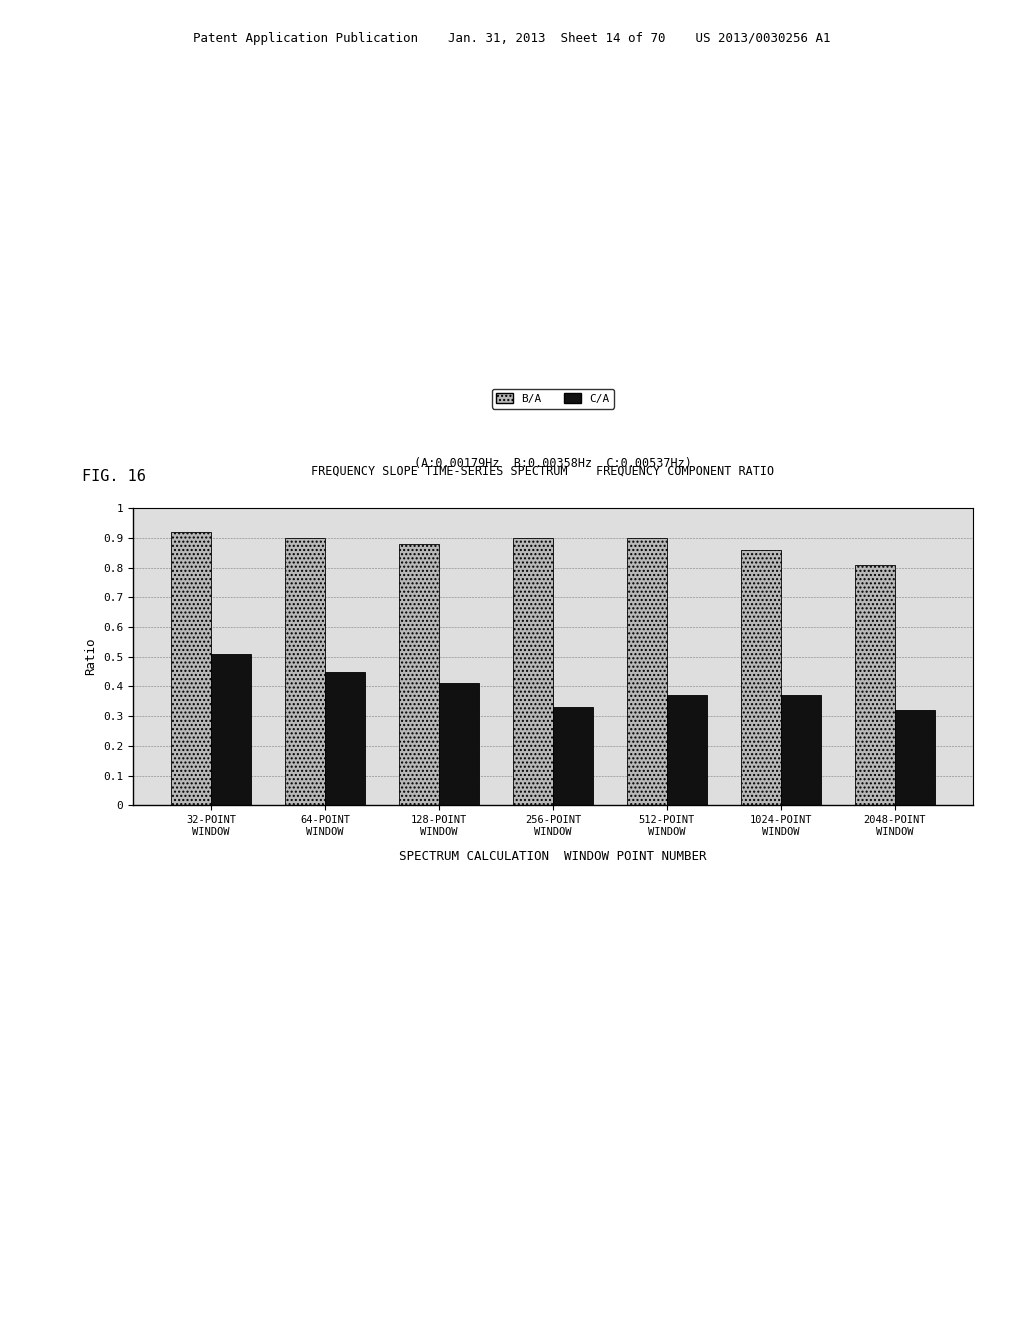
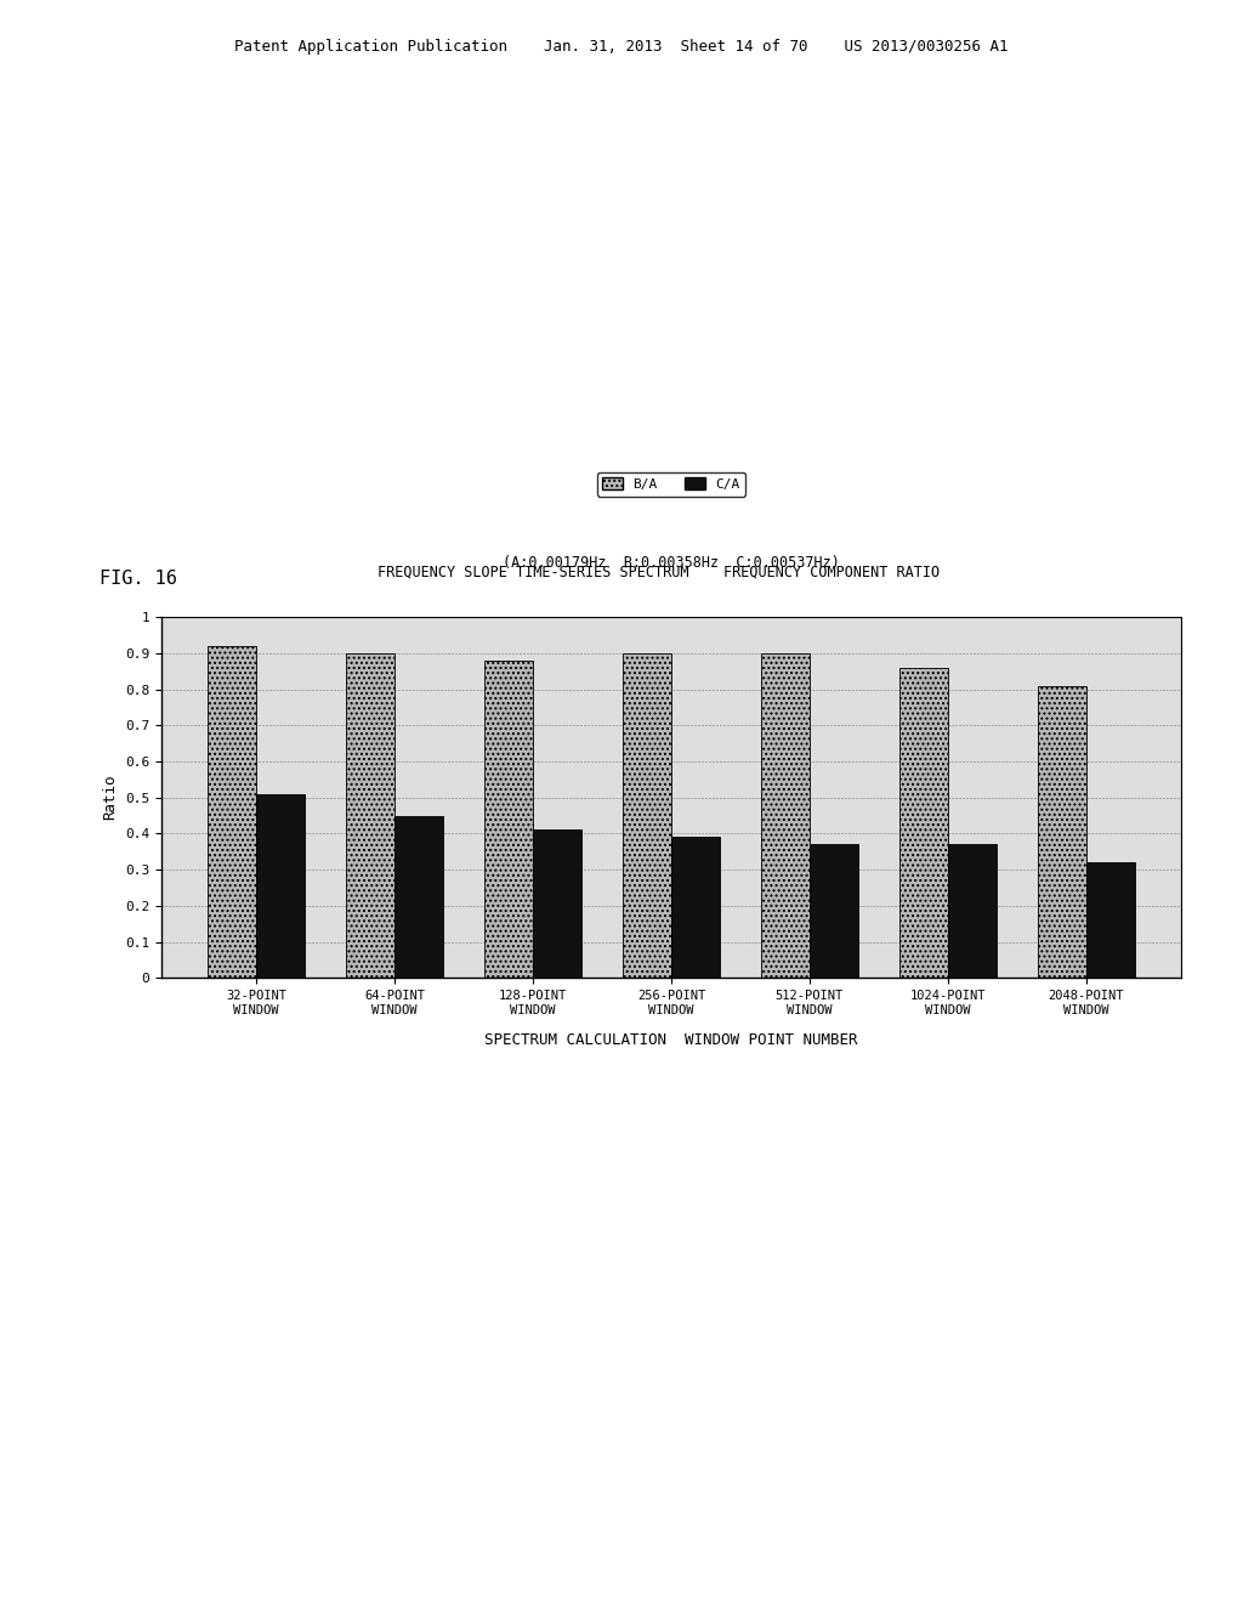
C/A/256-POINT WINDOW: 0.33 -> 0.39
